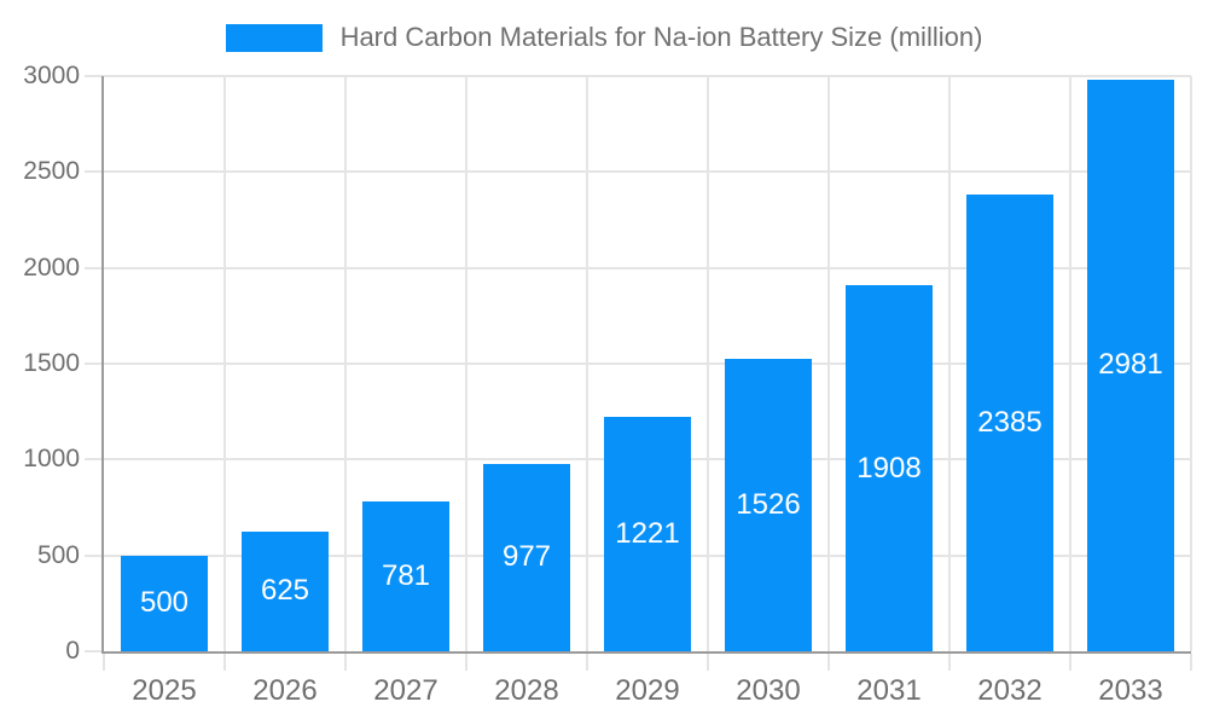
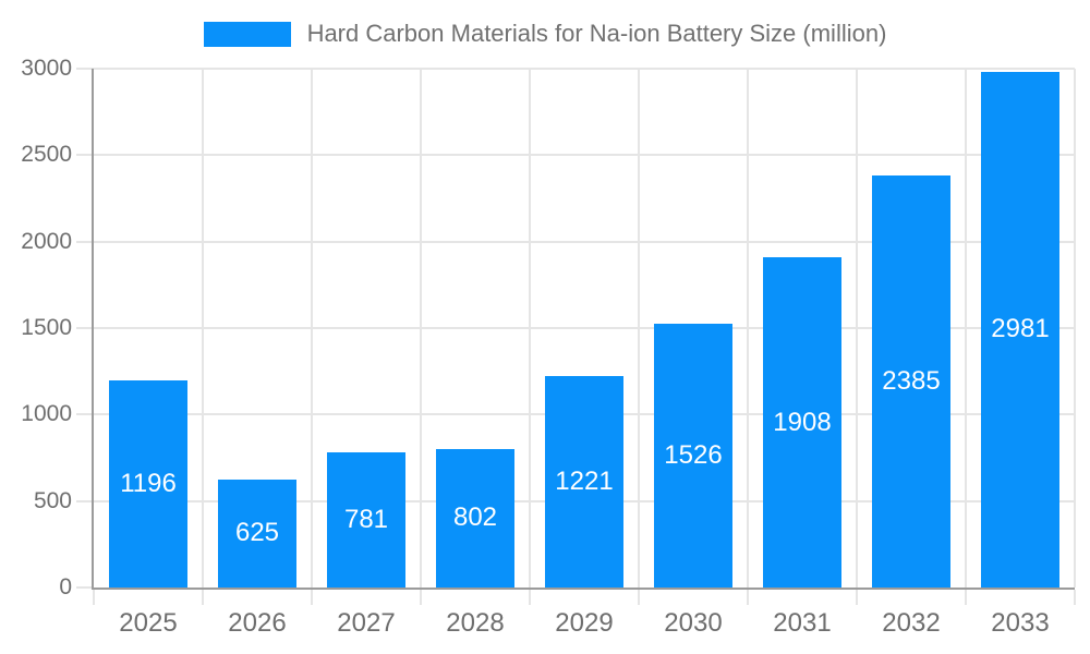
2025: 500 -> 1196
2028: 977 -> 802
